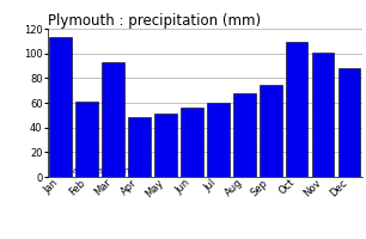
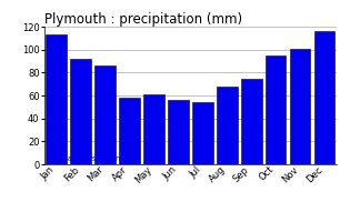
Feb: 61 -> 92
Mar: 93 -> 86
Apr: 48 -> 58
May: 51 -> 61
Jul: 60 -> 54
Oct: 109 -> 95
Dec: 88 -> 116
